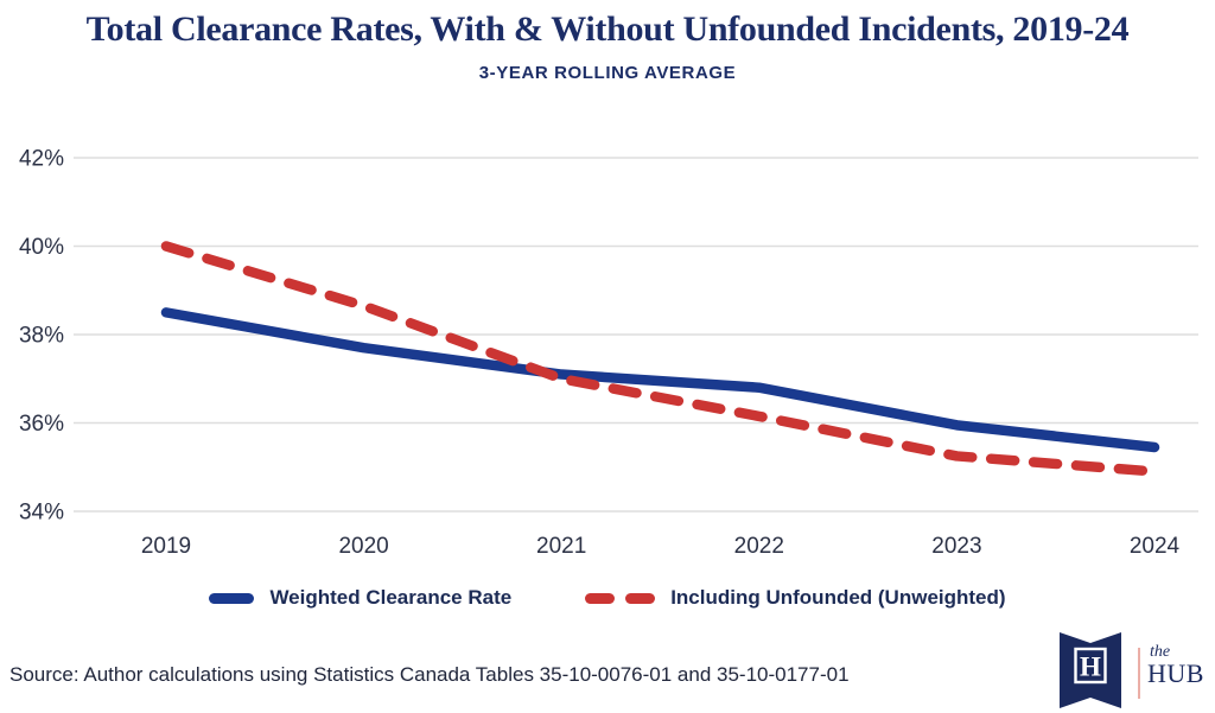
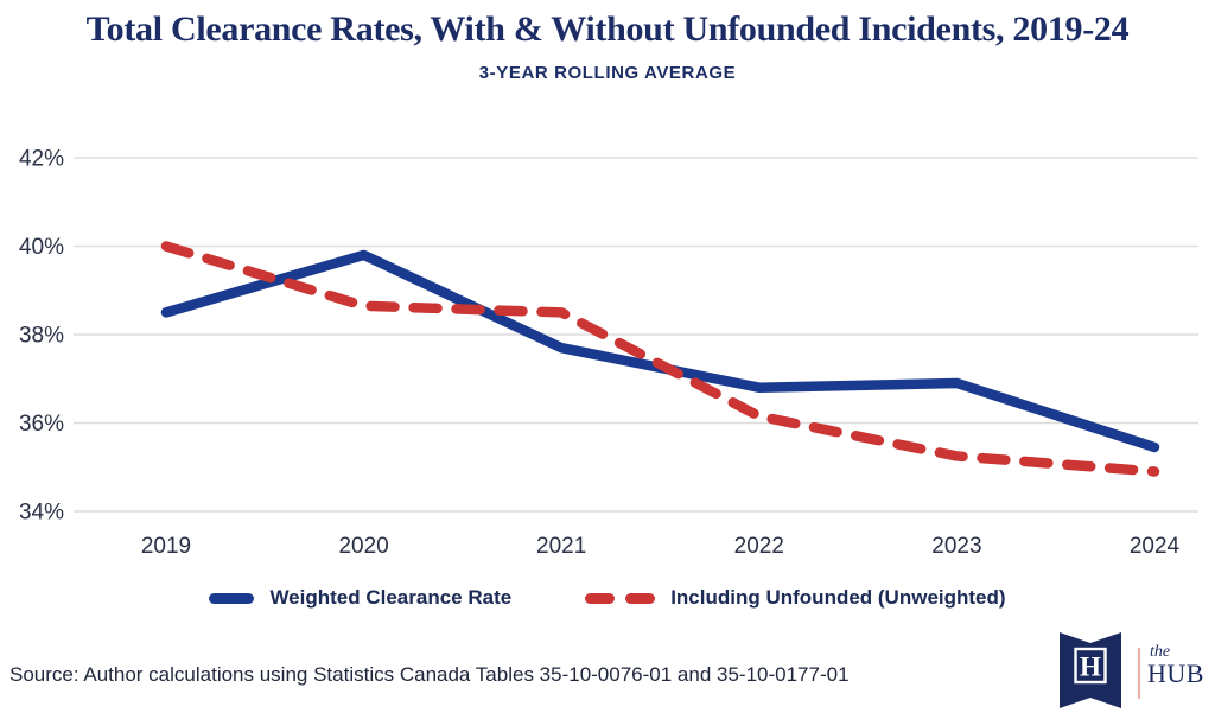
Weighted Clearance Rate/2020: 37.7% -> 39.8%
Weighted Clearance Rate/2021: 37.1% -> 37.7%
Including Unfounded (Unweighted)/2021: 37.0% -> 38.5%
Weighted Clearance Rate/2023: 36.0% -> 36.9%
